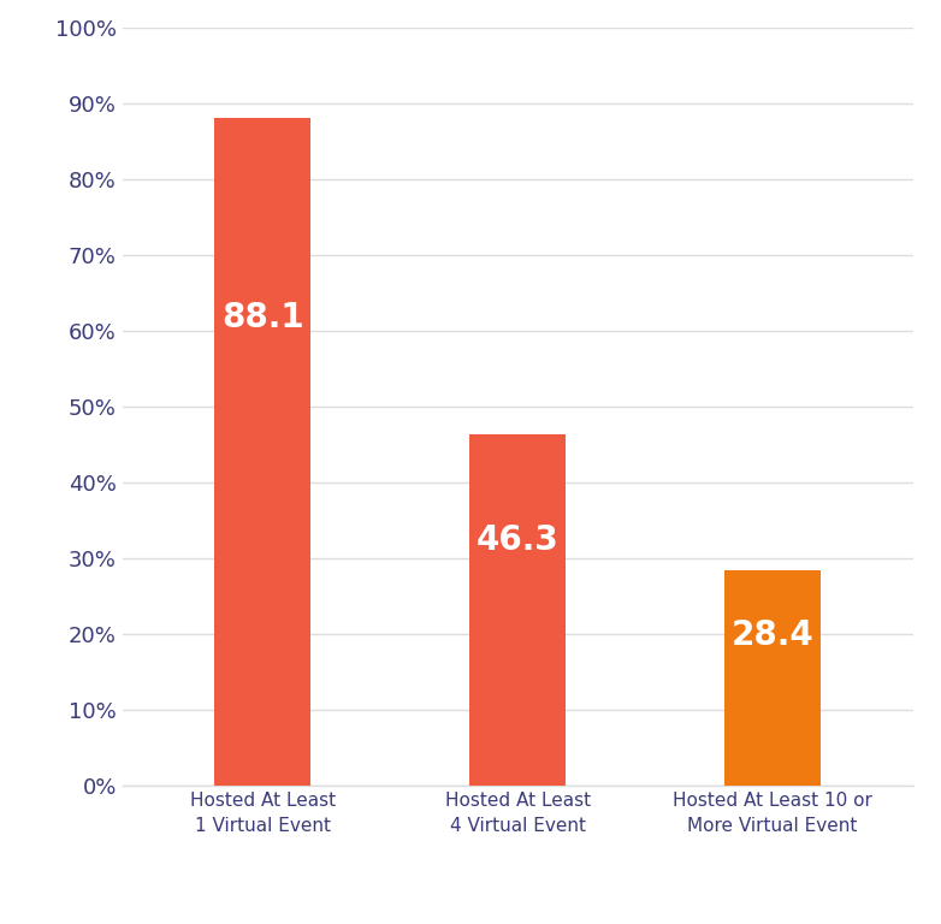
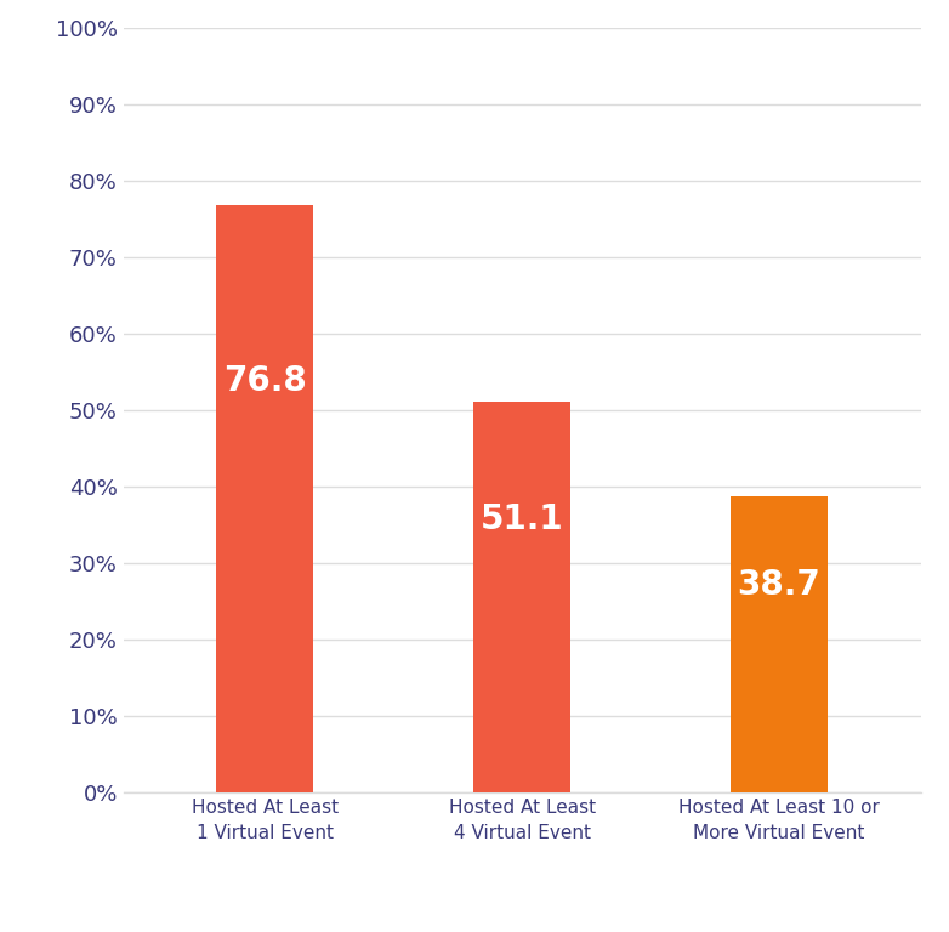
Hosted At Least 1 Virtual Event: 88.1 -> 76.8
Hosted At Least 4 Virtual Event: 46.3 -> 51.1
Hosted At Least 10 or More Virtual Event: 28.4 -> 38.7
